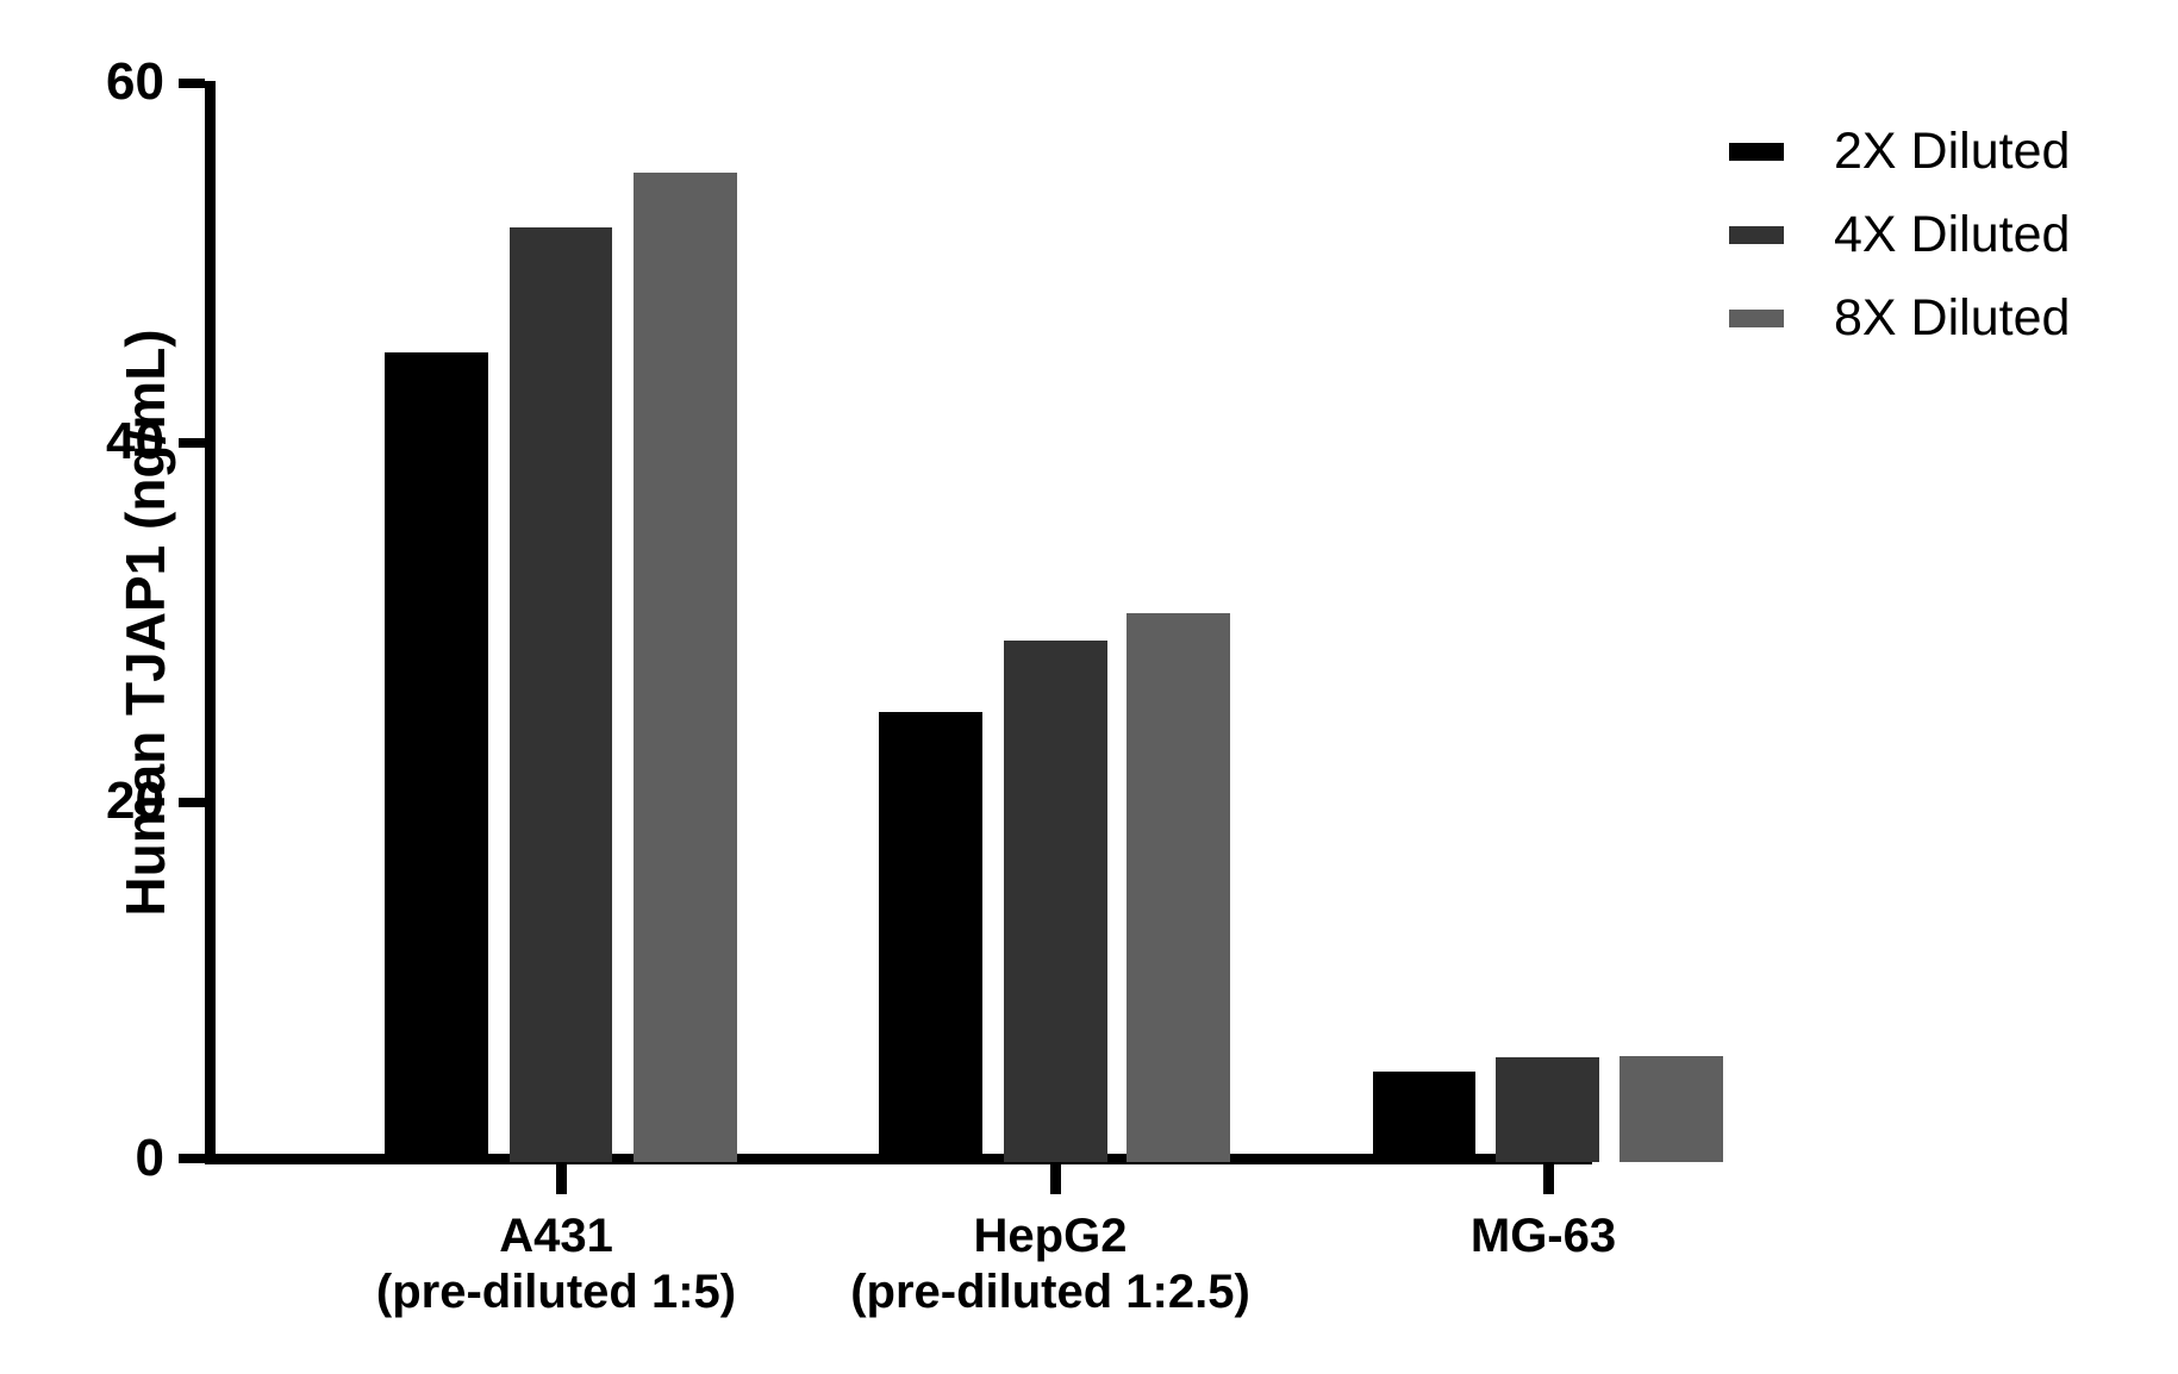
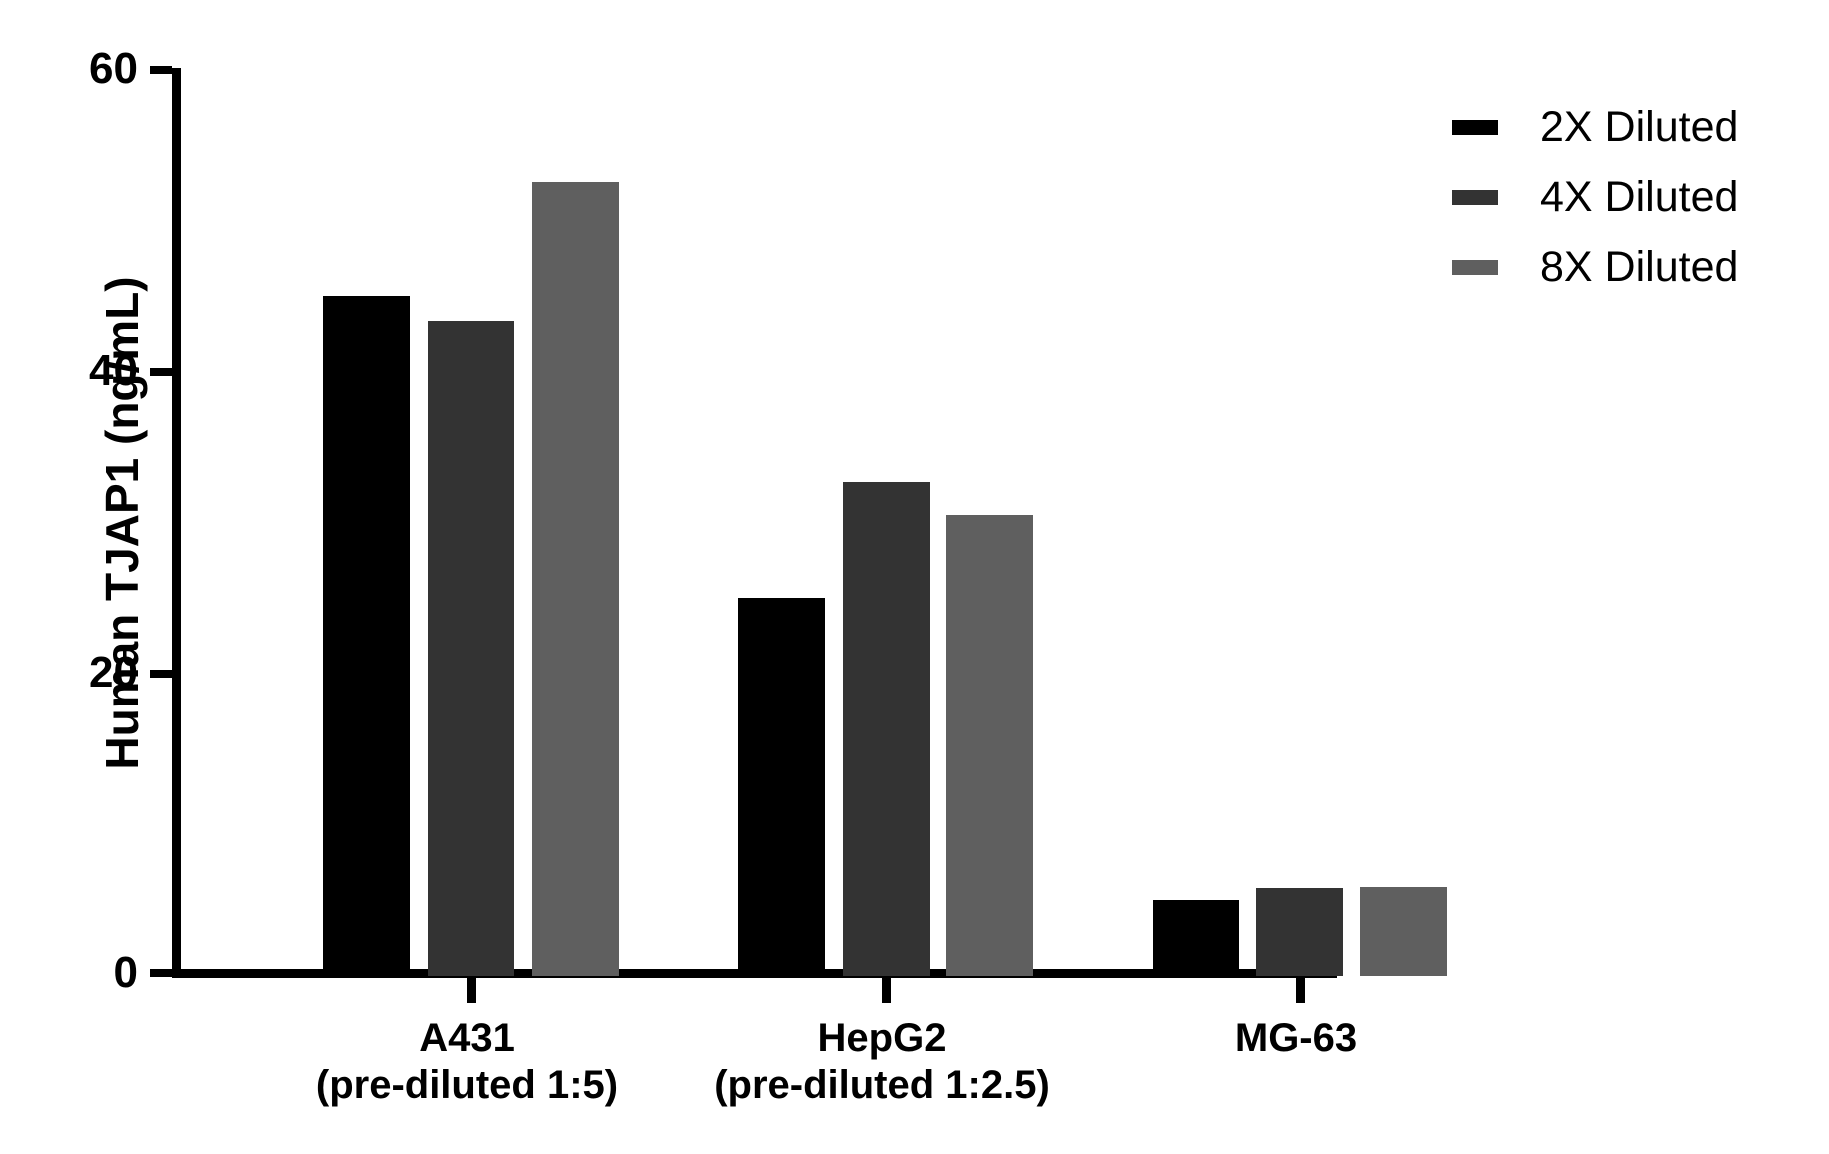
4X Diluted/A431: 52.0 -> 43.4
8X Diluted/A431: 55.0 -> 52.6
4X Diluted/HepG2: 29.0 -> 32.7
